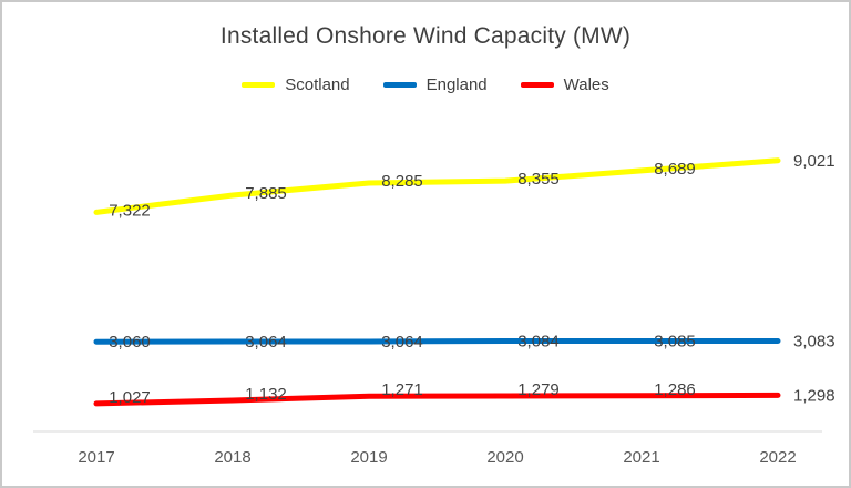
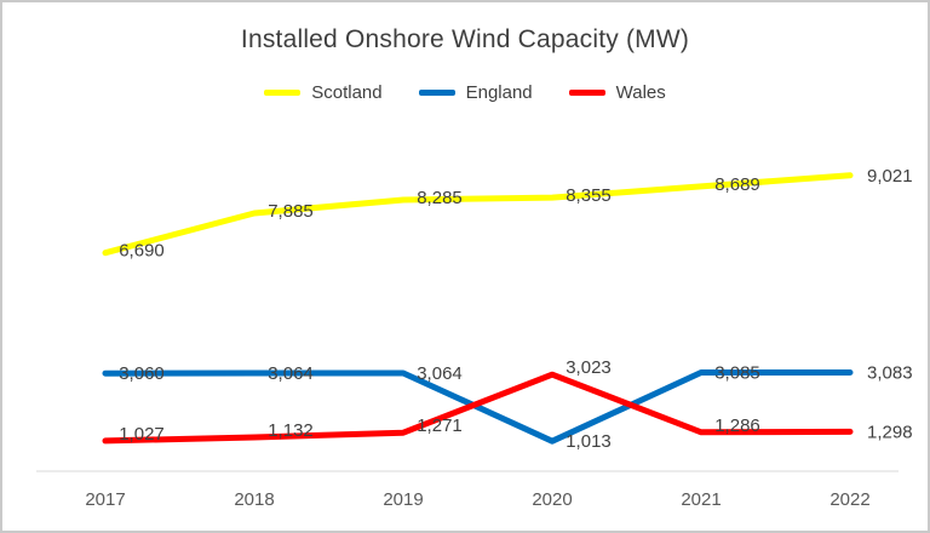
Scotland/2017: 7,322 -> 6,690
England/2020: 3,084 -> 1,013
Wales/2020: 1,279 -> 3,023
